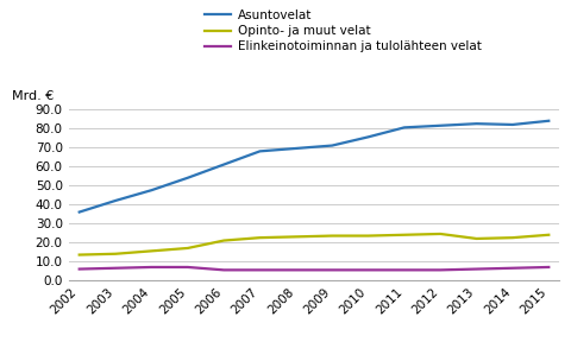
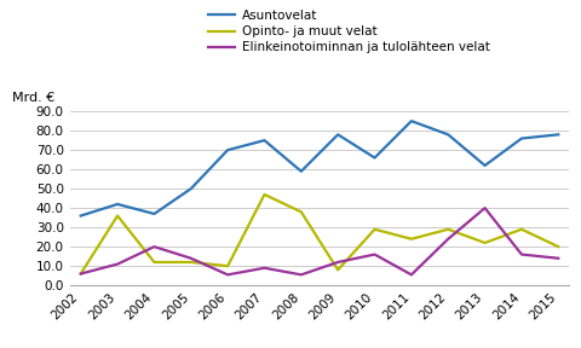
Opinto- ja muut velat/2002: 14 -> 6
Opinto- ja muut velat/2003: 14 -> 36
Elinkeinotoiminnan ja tulolähteen velat/2003: 6 -> 11
Asuntovelat/2004: 48 -> 37
Opinto- ja muut velat/2004: 16 -> 12
Elinkeinotoiminnan ja tulolähteen velat/2004: 7 -> 20
Asuntovelat/2005: 54 -> 50
Opinto- ja muut velat/2005: 17 -> 12
Elinkeinotoiminnan ja tulolähteen velat/2005: 7 -> 14
Asuntovelat/2006: 61 -> 70
Opinto- ja muut velat/2006: 21 -> 10
Asuntovelat/2007: 68 -> 75
Opinto- ja muut velat/2007: 22 -> 47
Elinkeinotoiminnan ja tulolähteen velat/2007: 6 -> 9
Asuntovelat/2008: 70 -> 59
Opinto- ja muut velat/2008: 23 -> 38
Asuntovelat/2009: 71 -> 78
Opinto- ja muut velat/2009: 24 -> 8
Elinkeinotoiminnan ja tulolähteen velat/2009: 6 -> 12
Asuntovelat/2010: 76 -> 66
Opinto- ja muut velat/2010: 24 -> 29
Elinkeinotoiminnan ja tulolähteen velat/2010: 6 -> 16
Asuntovelat/2011: 80 -> 85
Asuntovelat/2012: 82 -> 78
Opinto- ja muut velat/2012: 24 -> 29
Elinkeinotoiminnan ja tulolähteen velat/2012: 6 -> 24
Asuntovelat/2013: 82 -> 62
Elinkeinotoiminnan ja tulolähteen velat/2013: 6 -> 40
Asuntovelat/2014: 82 -> 76
Opinto- ja muut velat/2014: 22 -> 29
Elinkeinotoiminnan ja tulolähteen velat/2014: 6 -> 16
Asuntovelat/2015: 84 -> 78
Opinto- ja muut velat/2015: 24 -> 20
Elinkeinotoiminnan ja tulolähteen velat/2015: 7 -> 14
